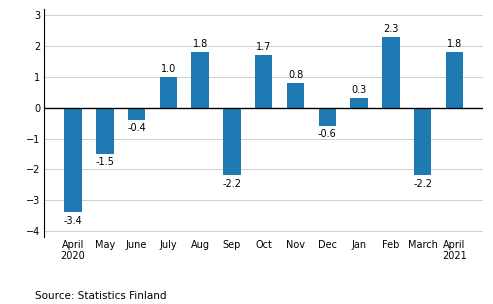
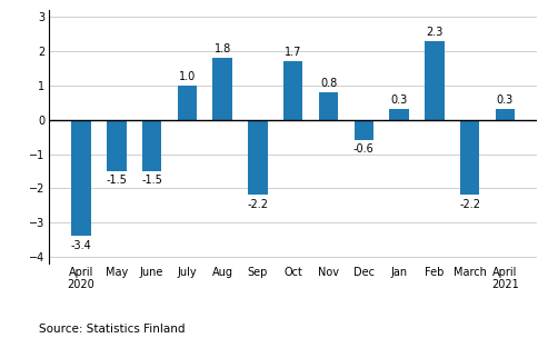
June: -0.4 -> -1.5
April 2021: 1.8 -> 0.3
